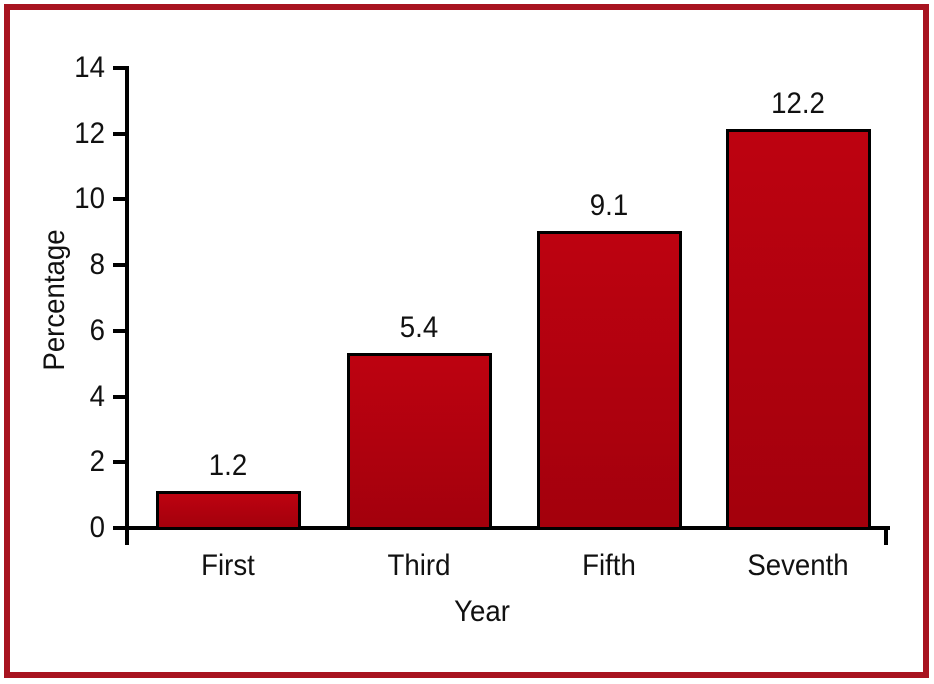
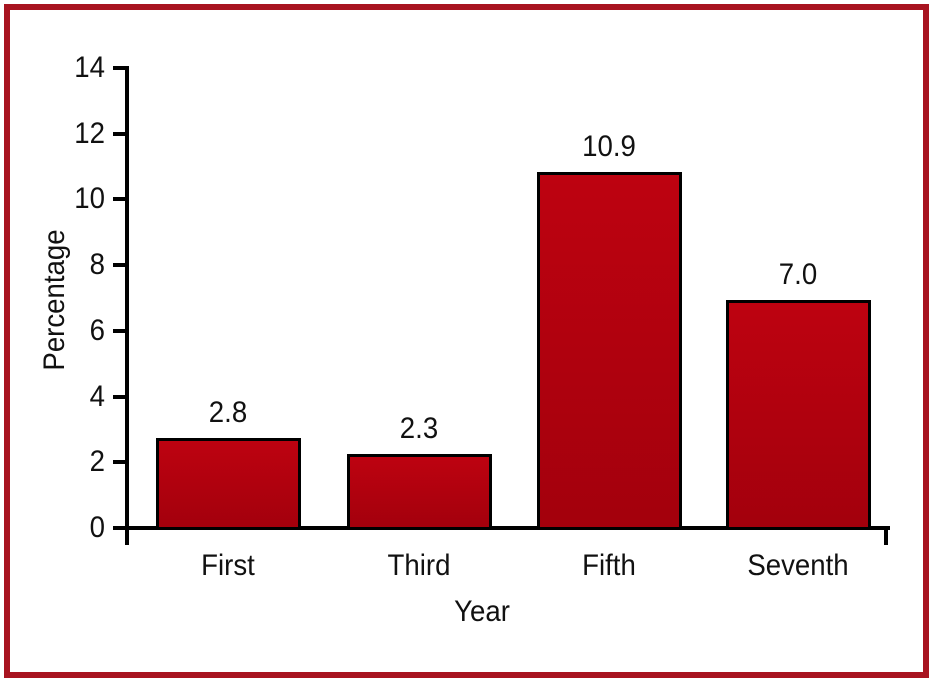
First: 1.2 -> 2.8
Third: 5.4 -> 2.3
Fifth: 9.1 -> 10.9
Seventh: 12.2 -> 7.0
